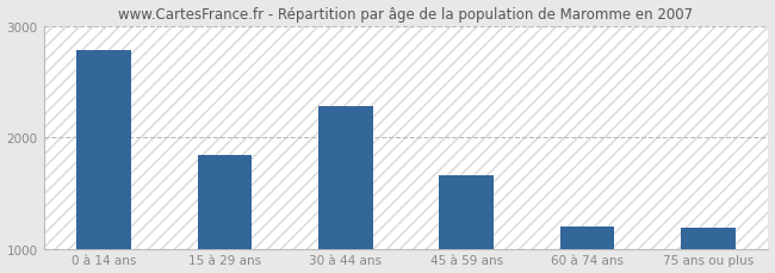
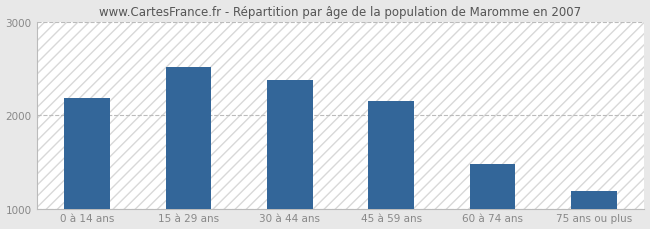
0 à 14 ans: 2780 -> 2180
15 à 29 ans: 1840 -> 2510
30 à 44 ans: 2280 -> 2380
45 à 59 ans: 1660 -> 2160
60 à 74 ans: 1200 -> 1480
